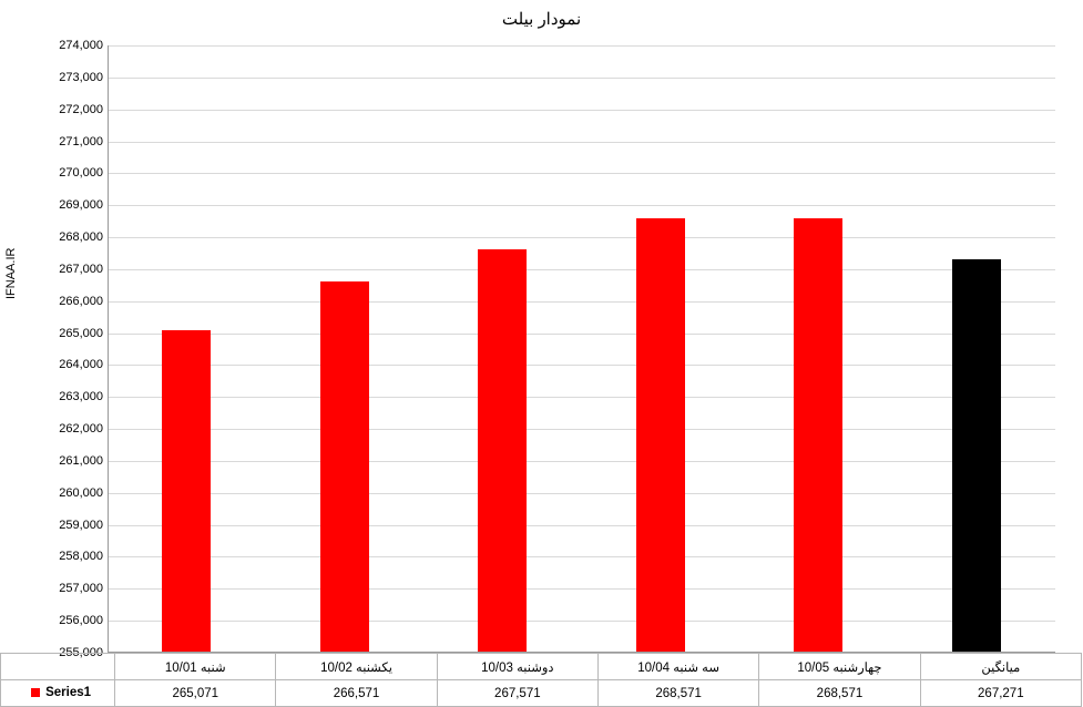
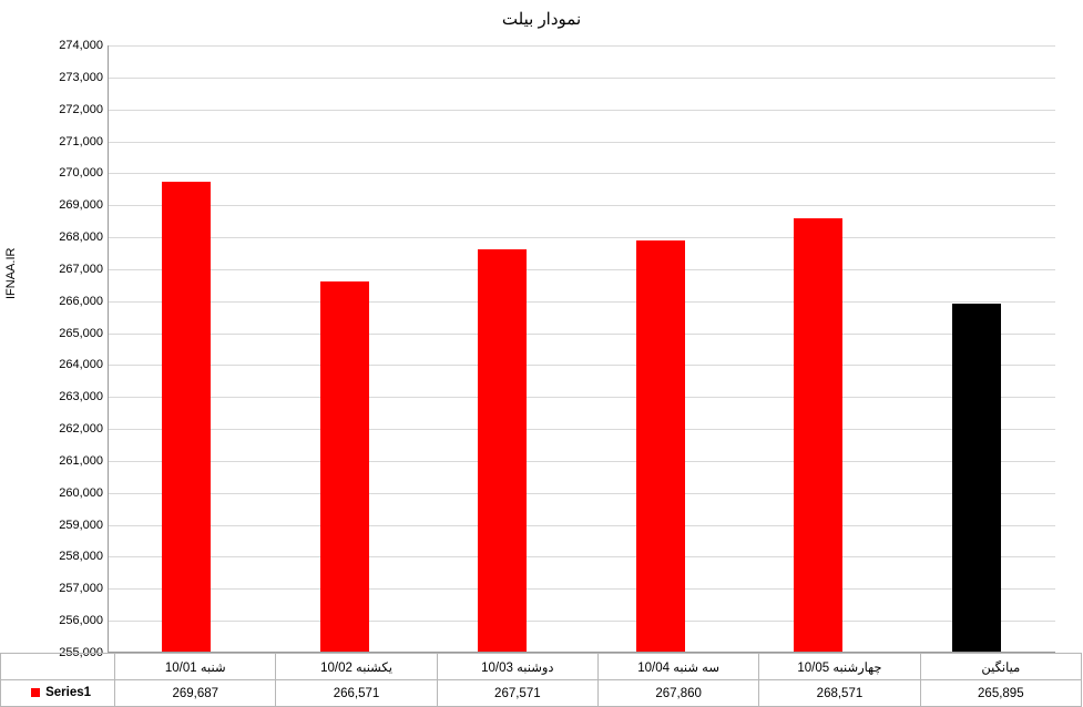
شنبه 10/01: 265,071 -> 269,687
سه شنبه 10/04: 268,571 -> 267,860
میانگین: 267,271 -> 265,895
